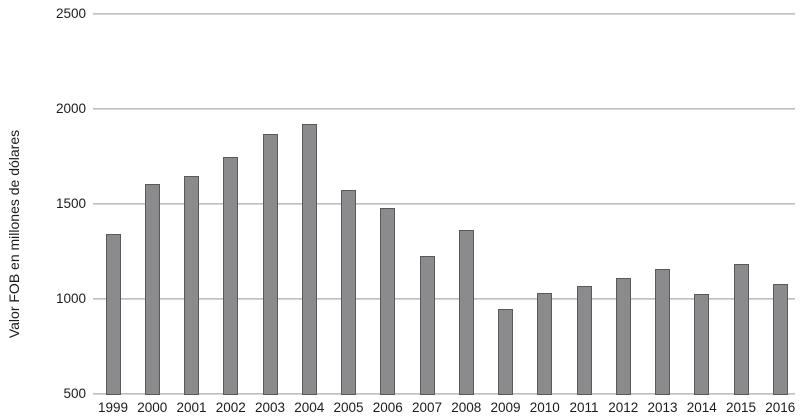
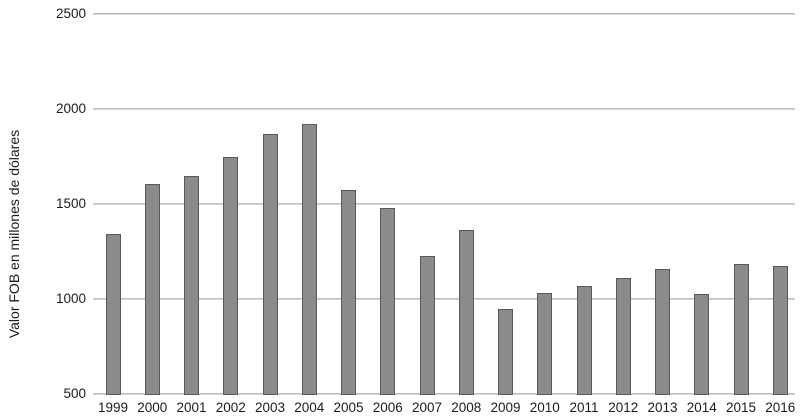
2016: 1080 -> 1180
